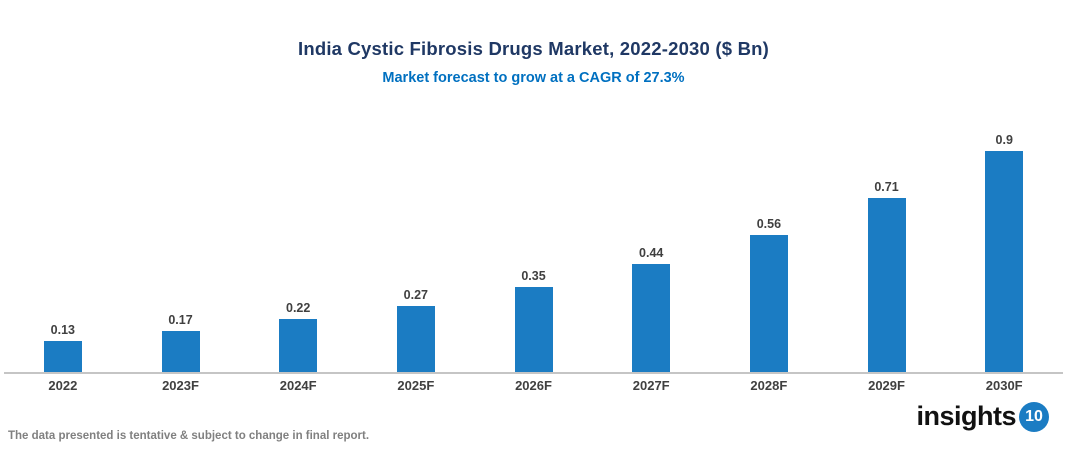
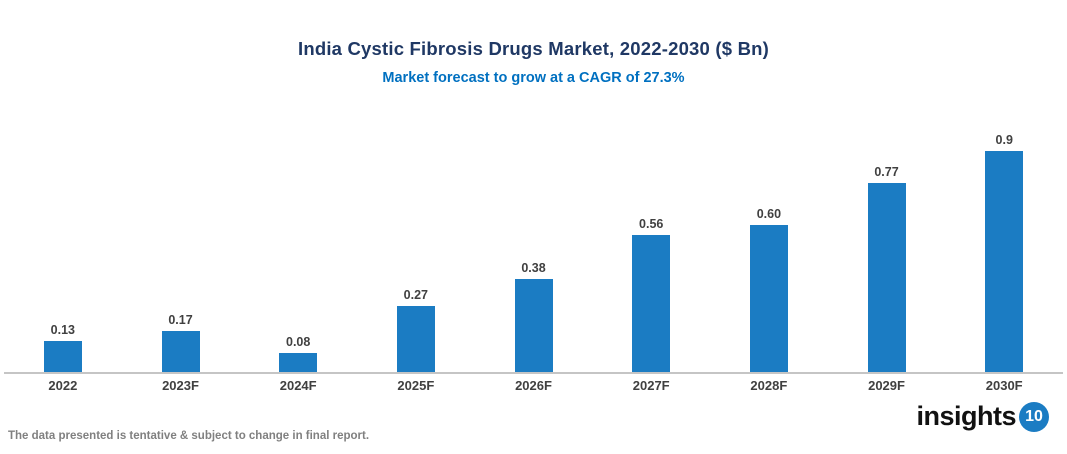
2024F: 0.22 -> 0.08
2026F: 0.35 -> 0.38
2027F: 0.44 -> 0.56
2028F: 0.56 -> 0.60
2029F: 0.71 -> 0.77
